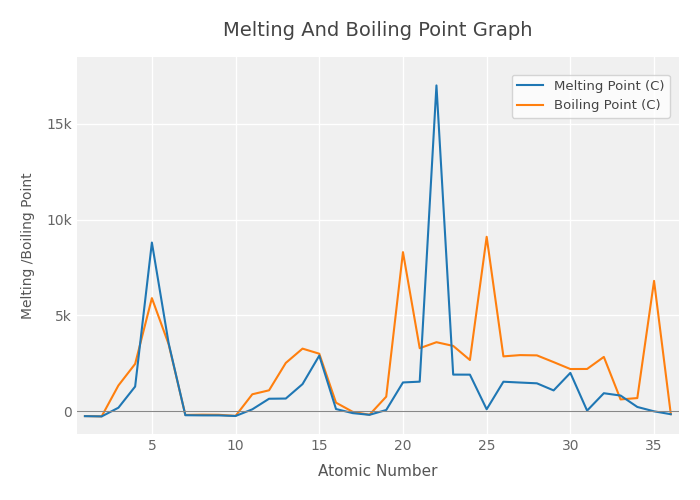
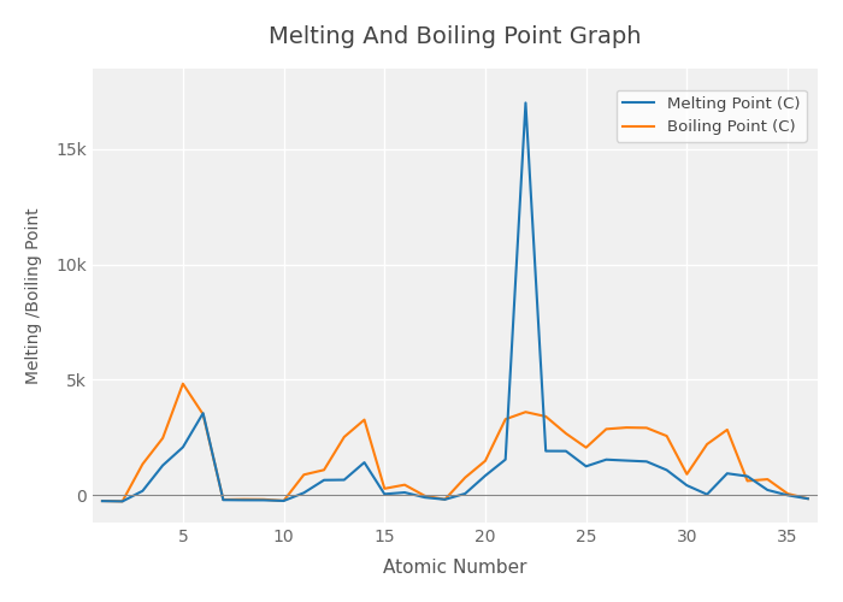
Melting Point (C)/5: 8.8k -> 2.1k
Boiling Point (C)/5: 5.9k -> 4.8k
Melting Point (C)/15: 2.9k -> 0.0k
Boiling Point (C)/15: 3.0k -> 0.3k
Melting Point (C)/20: 1.5k -> 0.8k
Boiling Point (C)/20: 8.3k -> 1.5k
Melting Point (C)/25: 0.1k -> 1.2k
Boiling Point (C)/25: 9.1k -> 2.1k
Melting Point (C)/30: 2.0k -> 0.4k
Boiling Point (C)/30: 2.2k -> 0.9k
Boiling Point (C)/35: 6.8k -> 0.1k
